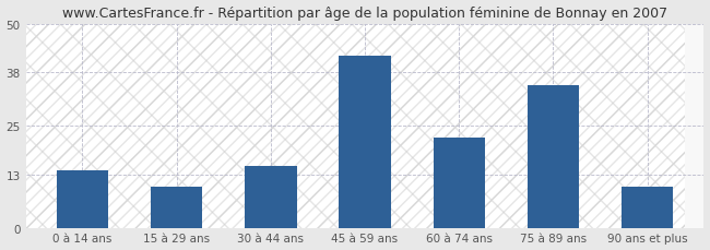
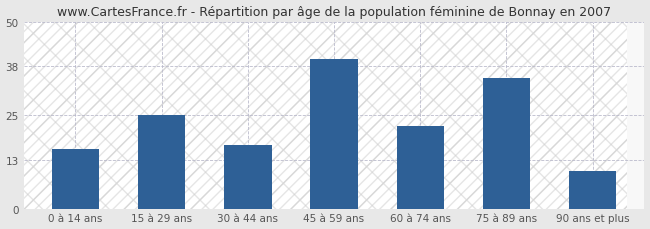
0 à 14 ans: 14 -> 16
15 à 29 ans: 10 -> 25
30 à 44 ans: 15 -> 17
45 à 59 ans: 42 -> 40
